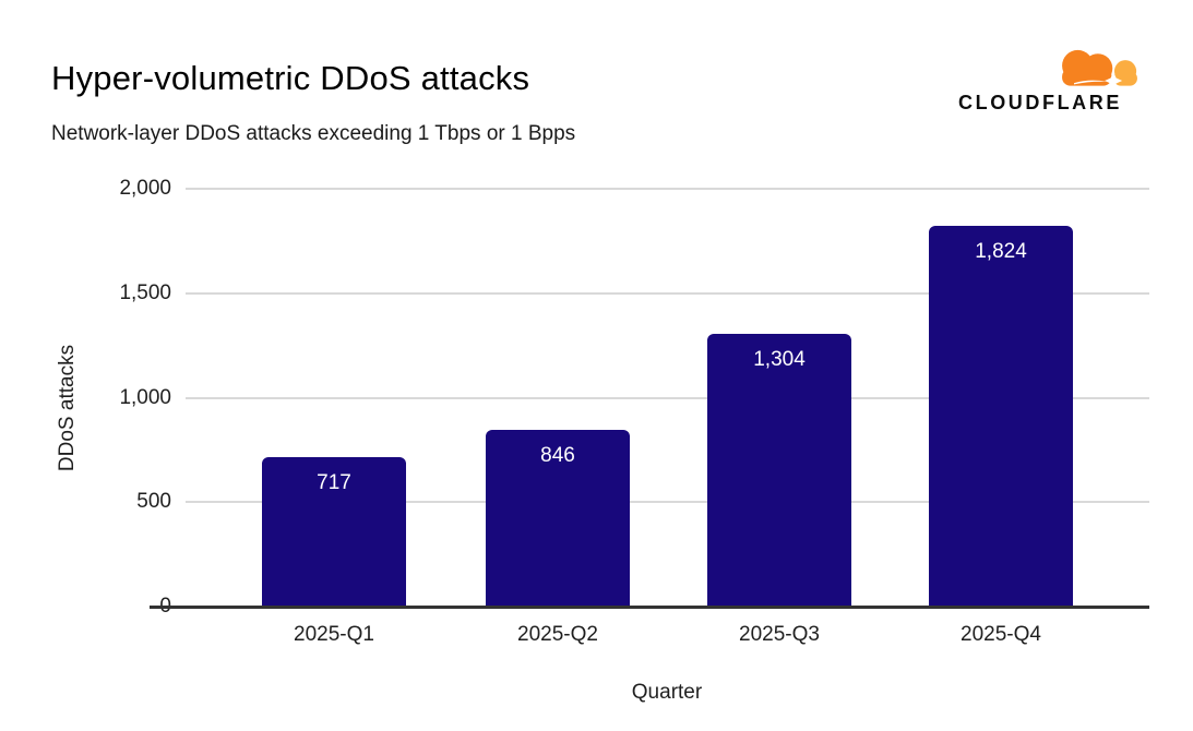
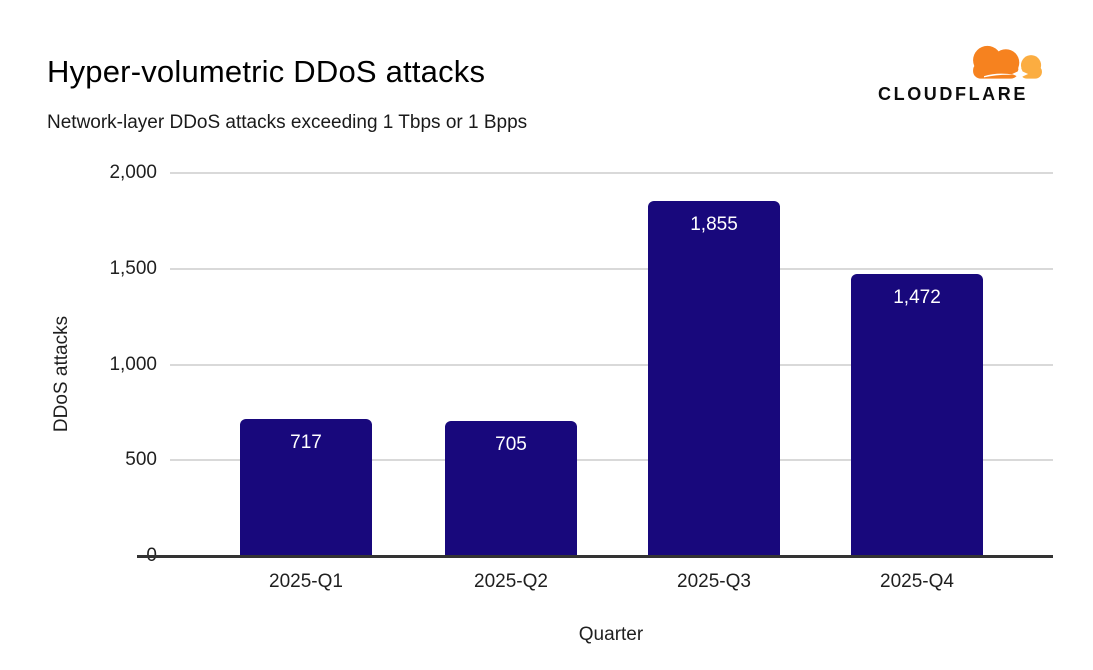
2025-Q2: 846 -> 705
2025-Q3: 1,304 -> 1,855
2025-Q4: 1,824 -> 1,472
